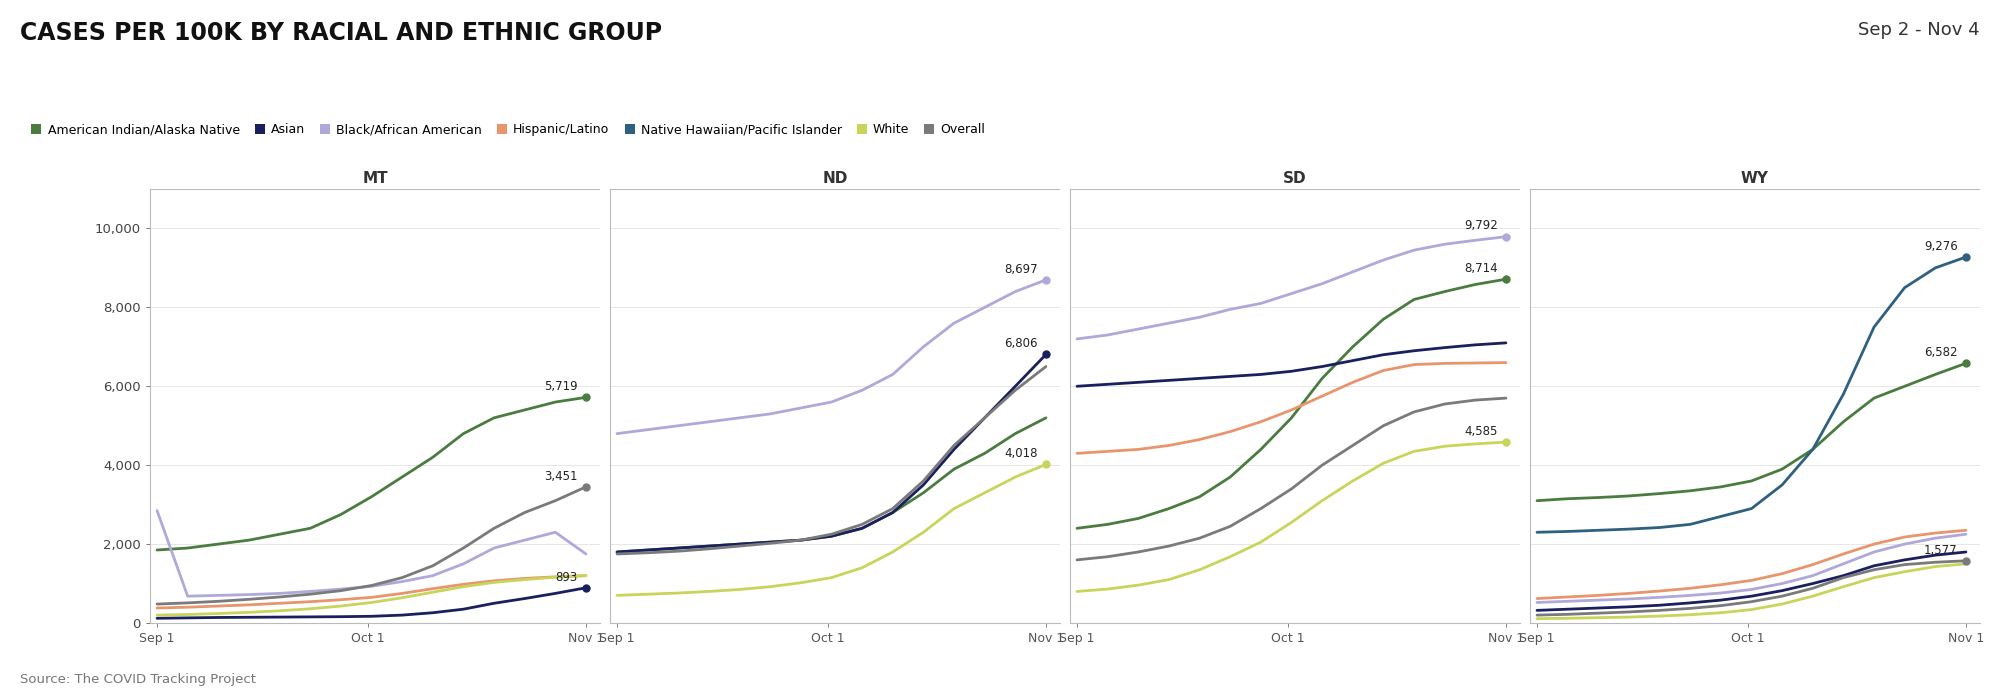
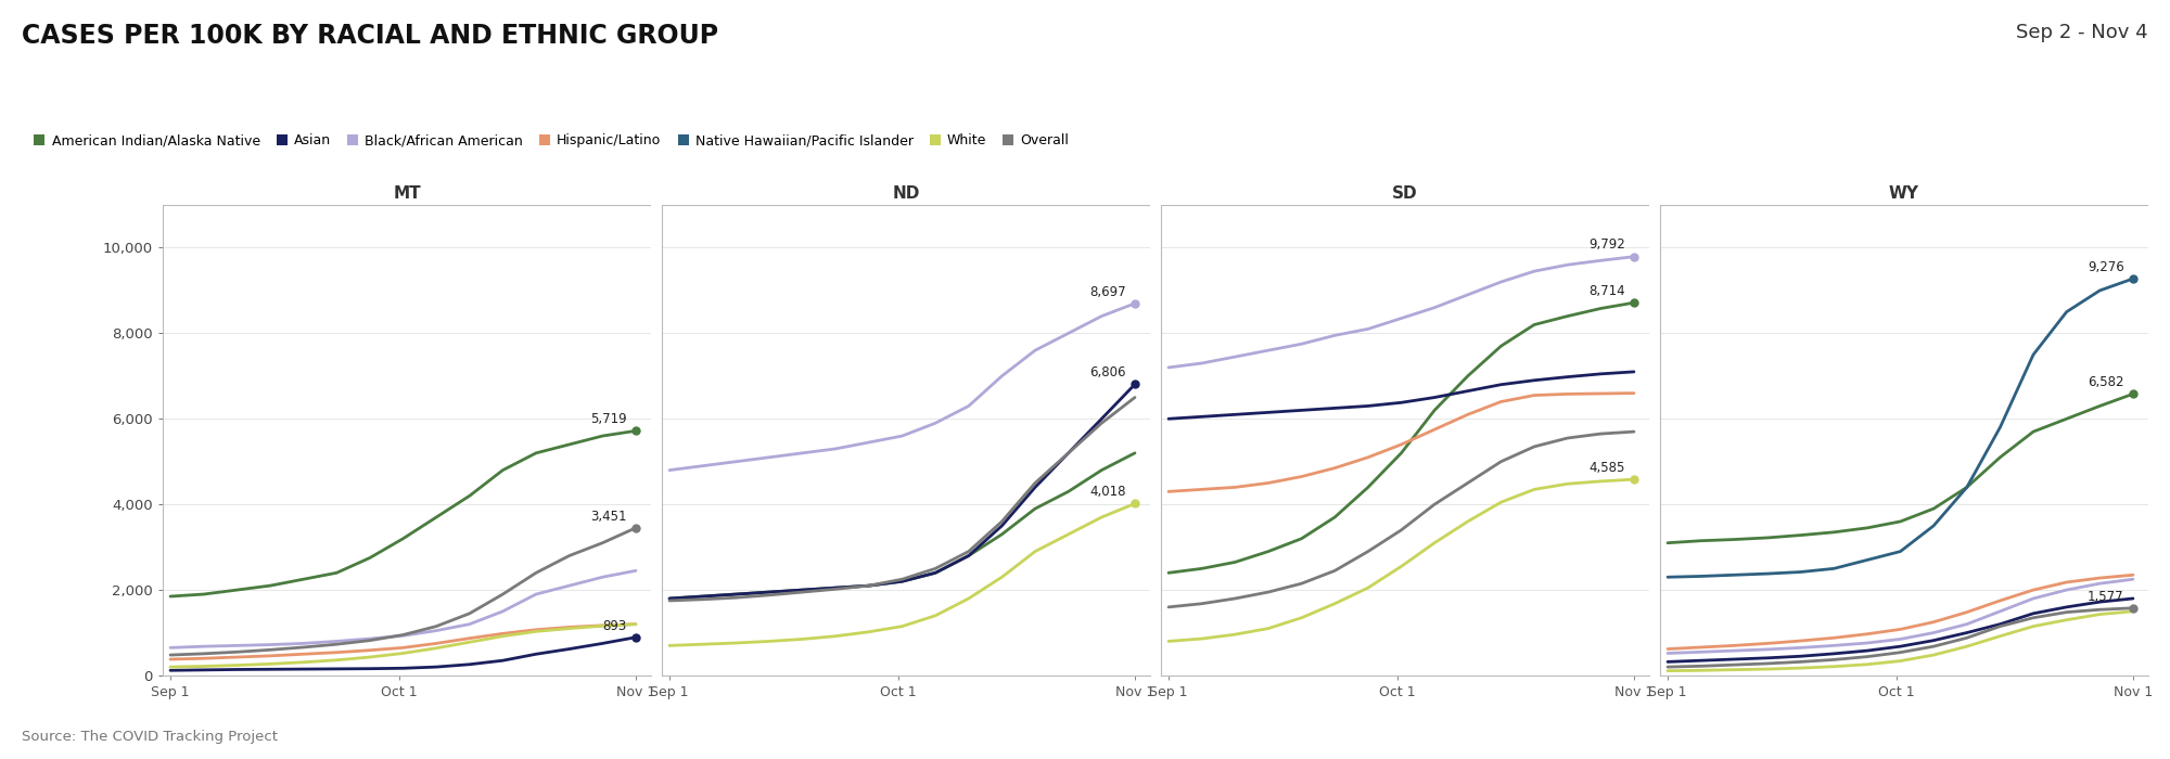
MT/Black/African American/Sep 1: 2,850 -> 650
MT/Black/African American/Nov 1: 1,750 -> 2,450
